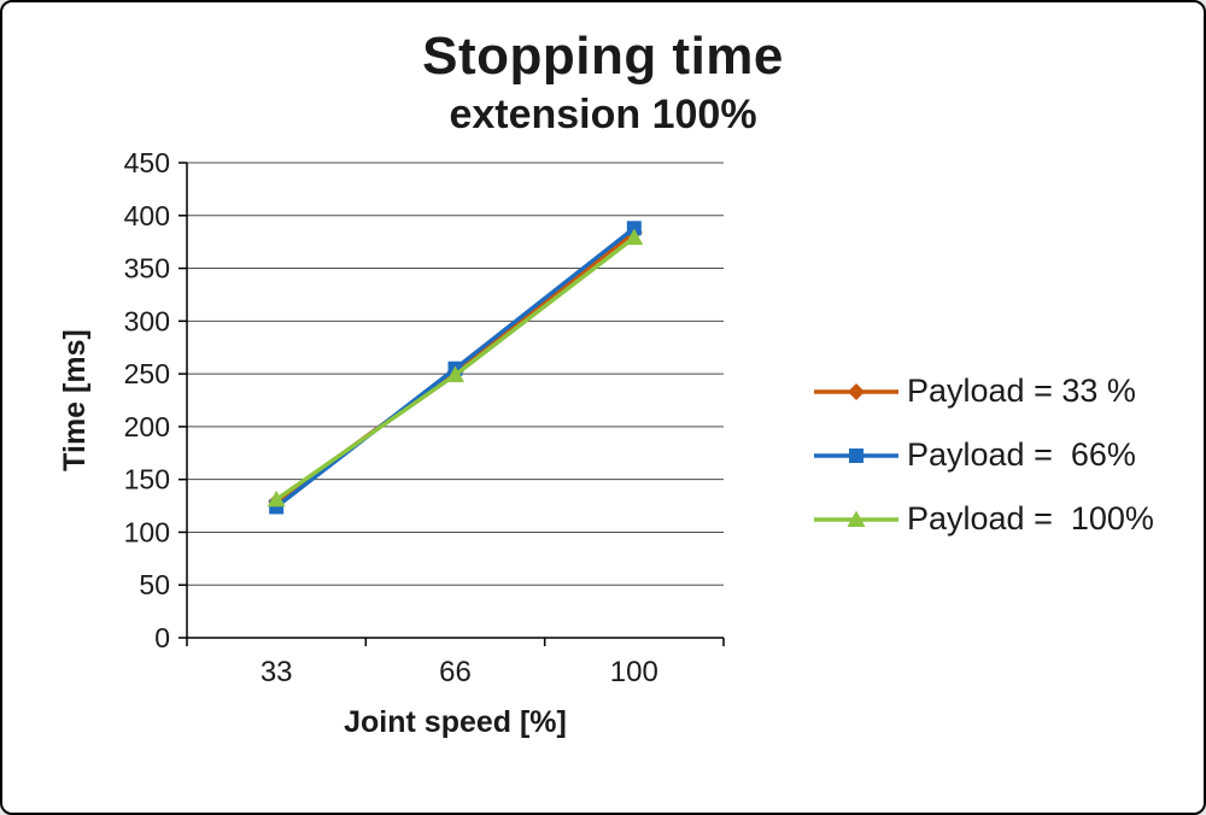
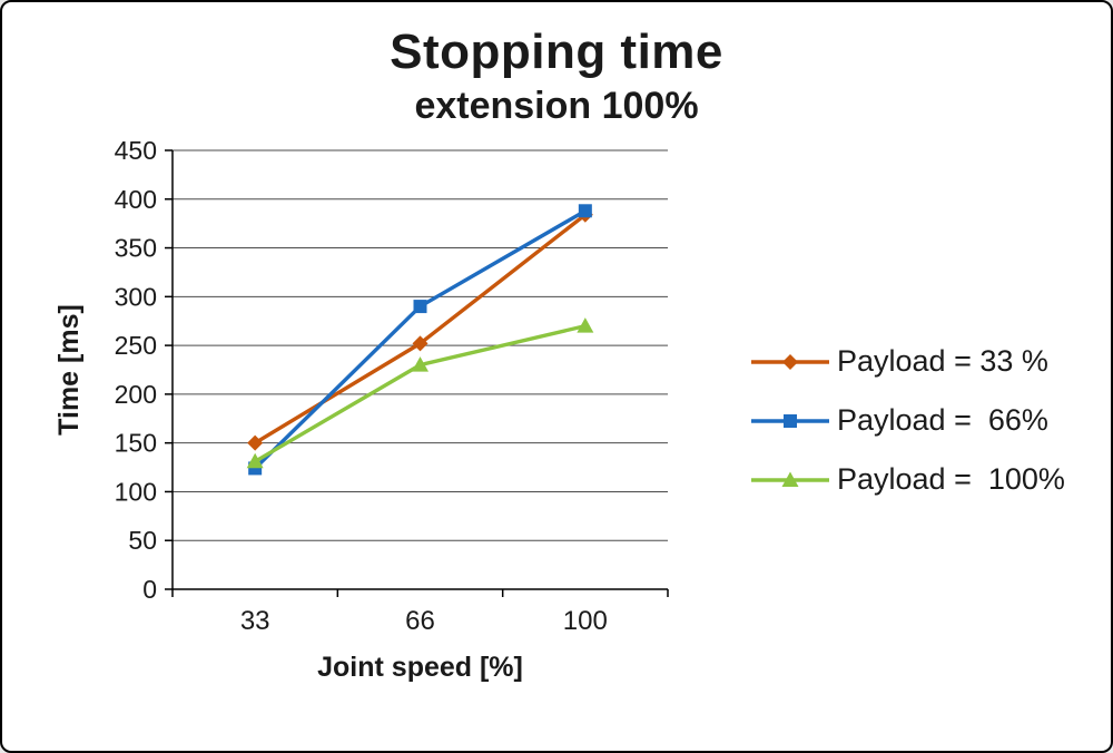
Payload = 33 %/33: 130 -> 150
Payload = 66%/66: 260 -> 290
Payload = 100%/66: 250 -> 230
Payload = 100%/100: 380 -> 270
